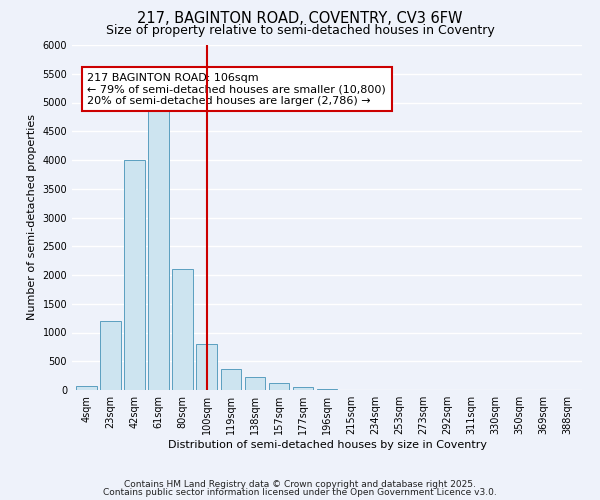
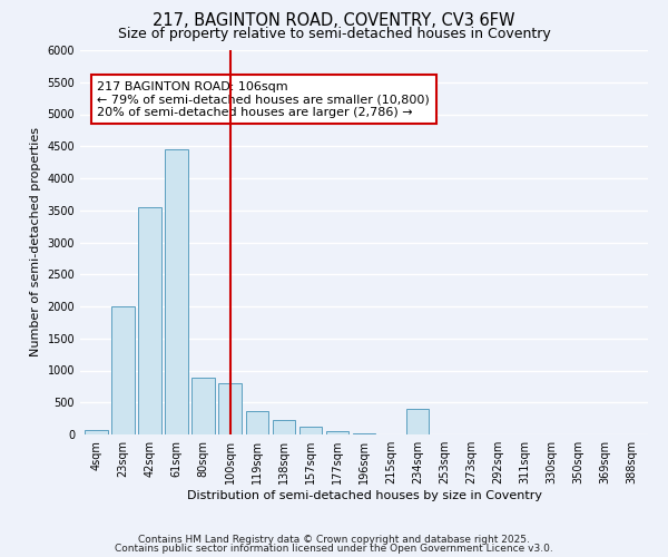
23sqm: 1200 -> 2000
42sqm: 4000 -> 3540
61sqm: 4850 -> 4460
80sqm: 2100 -> 880
234sqm: 0 -> 400
